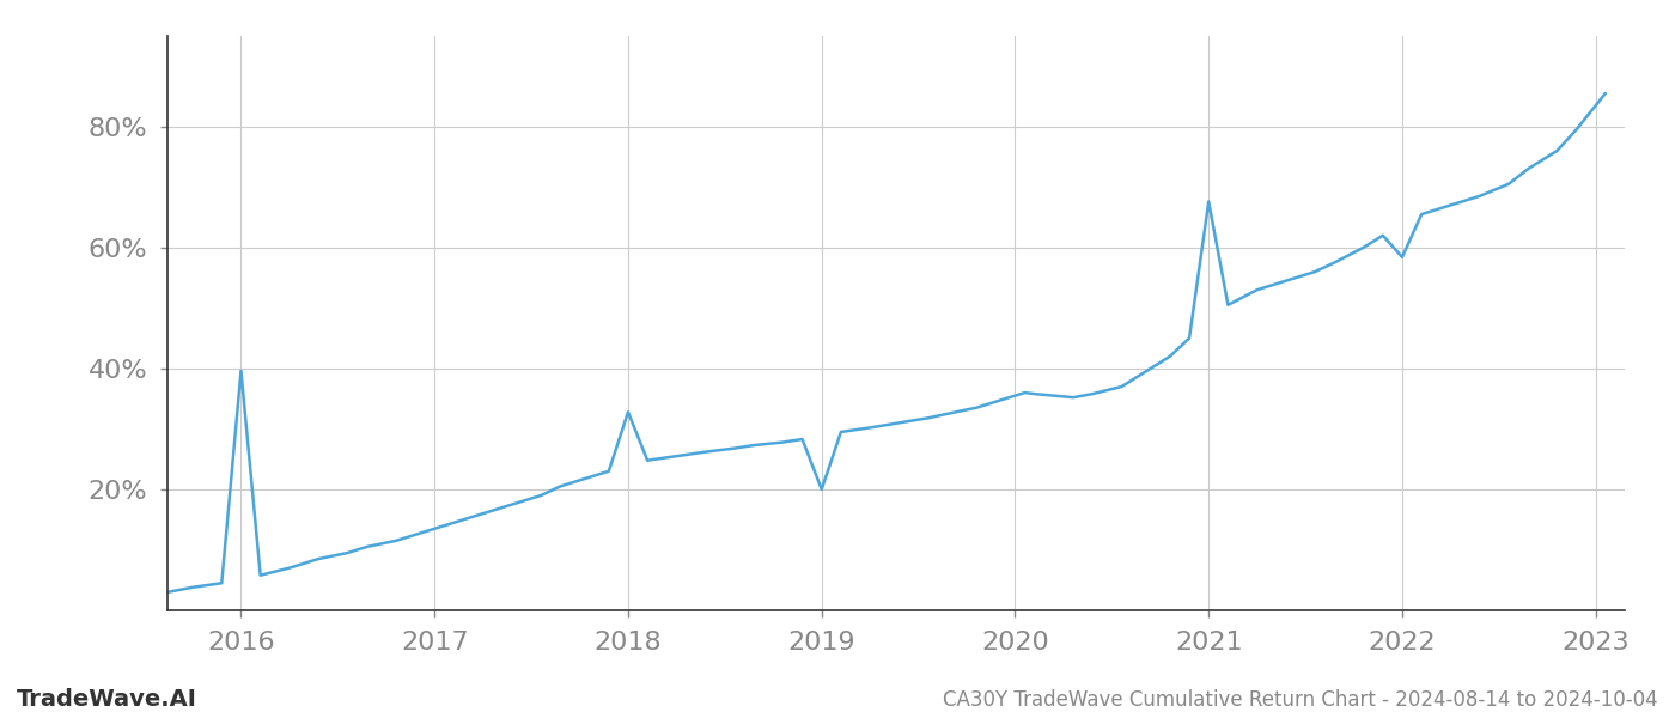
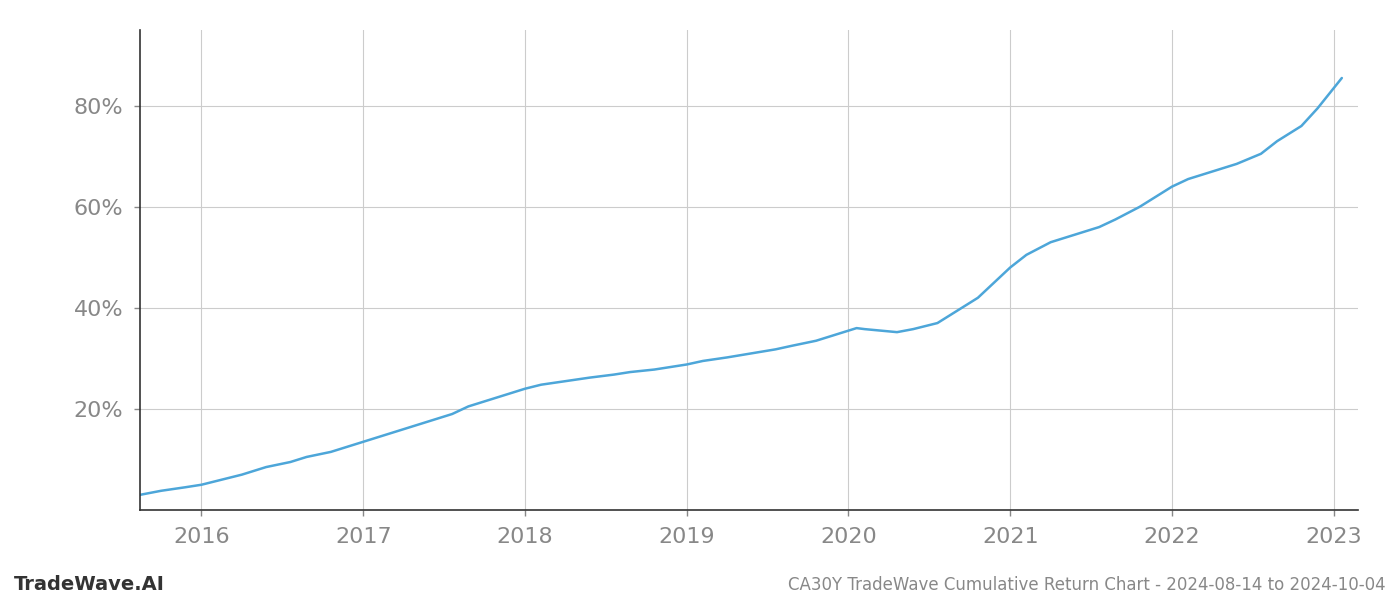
2016: 39.6% -> 5.0%
2018: 32.8% -> 24.0%
2019: 20.0% -> 28.8%
2021: 67.6% -> 48.0%
2022: 58.4% -> 64.0%
